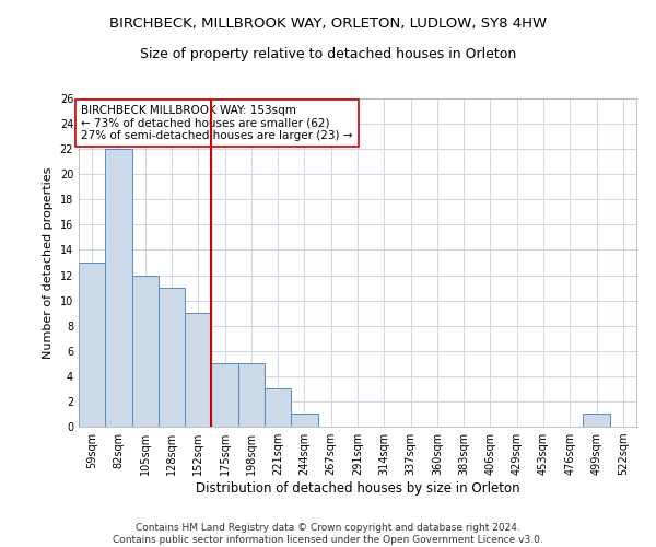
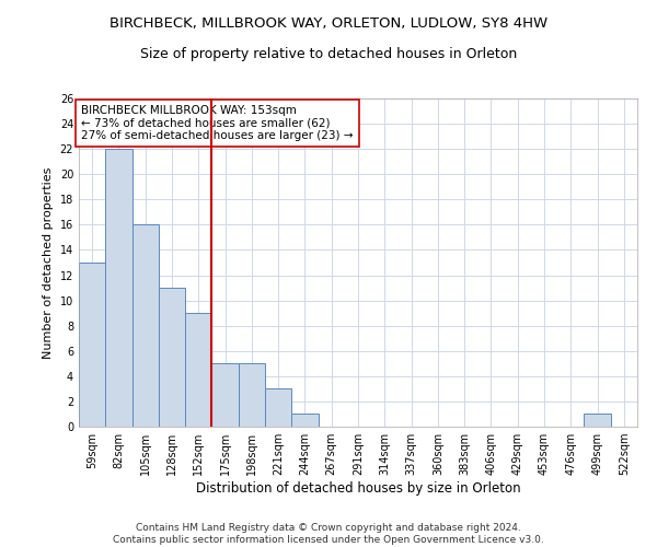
105sqm: 12 -> 16
